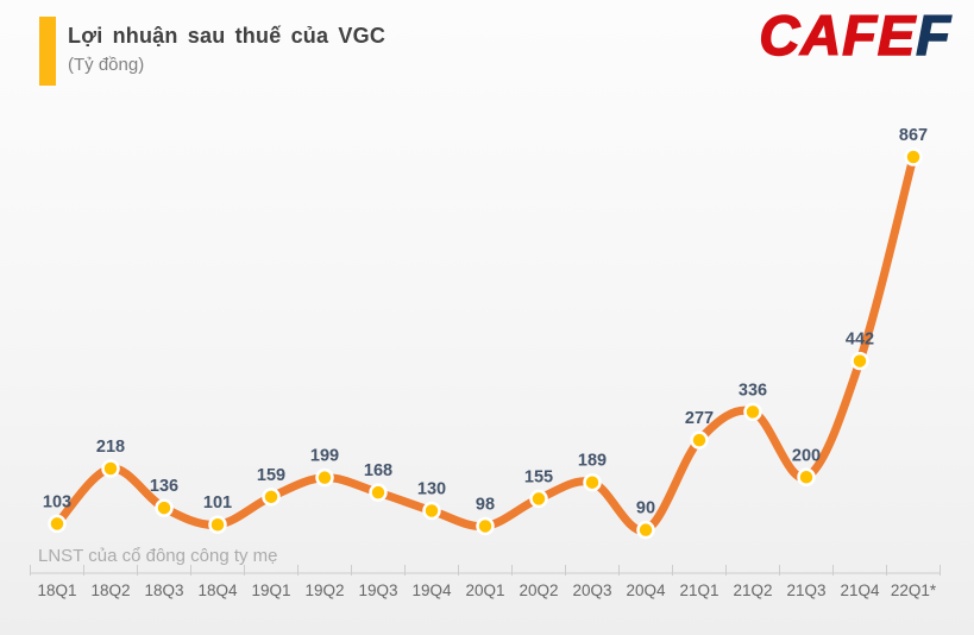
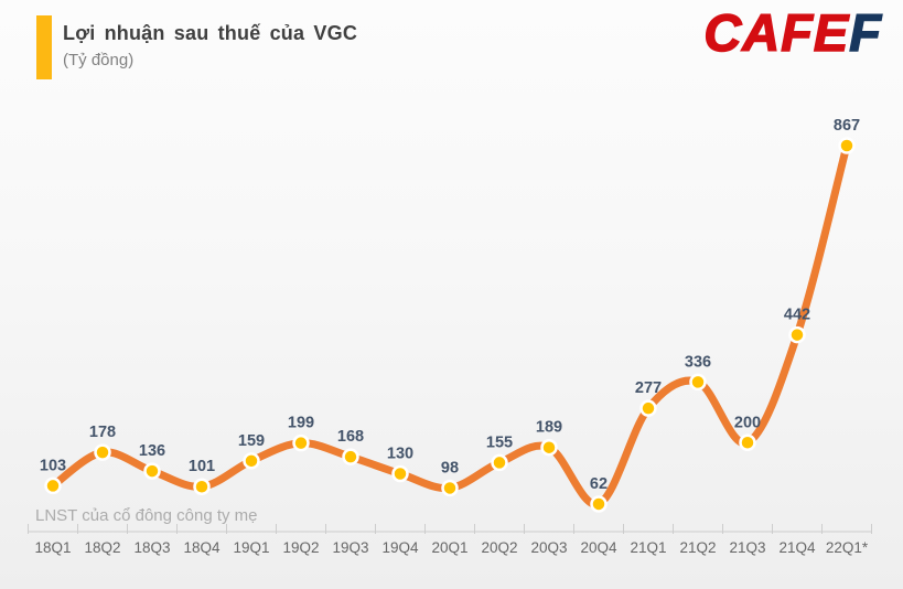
18Q2: 218 -> 178
20Q4: 90 -> 62
